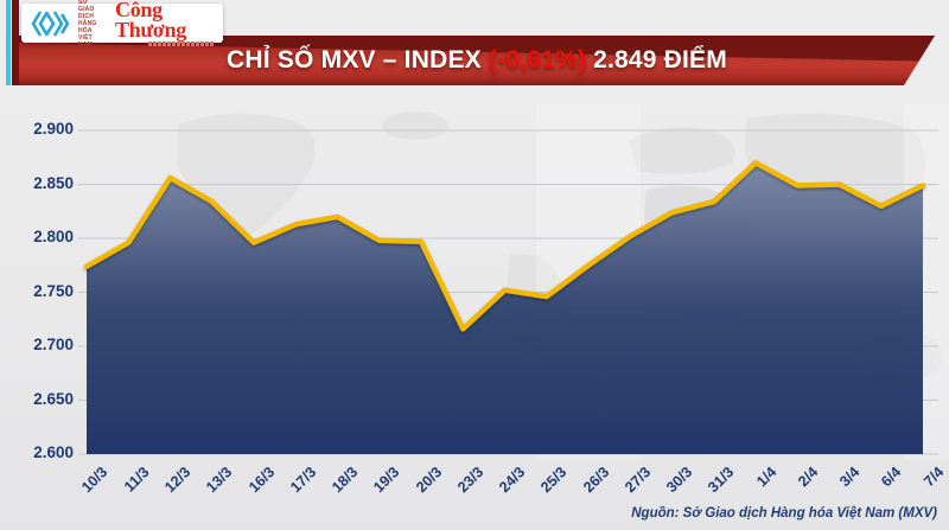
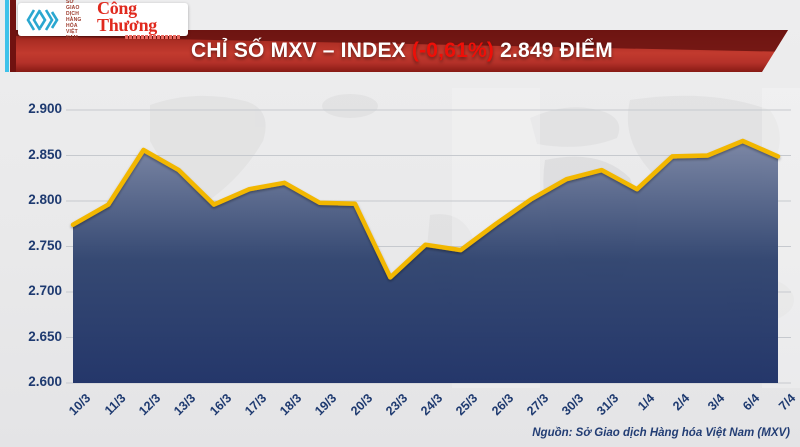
1/4: 2.87 -> 2.81
6/4: 2.83 -> 2.87
